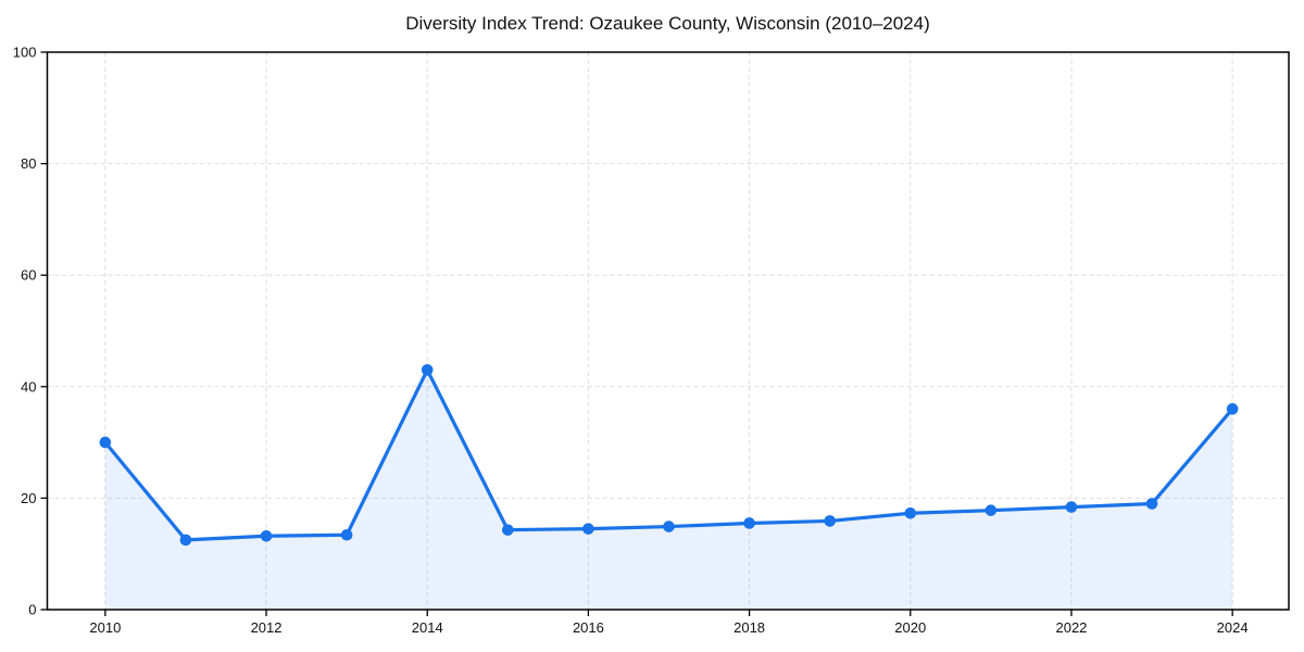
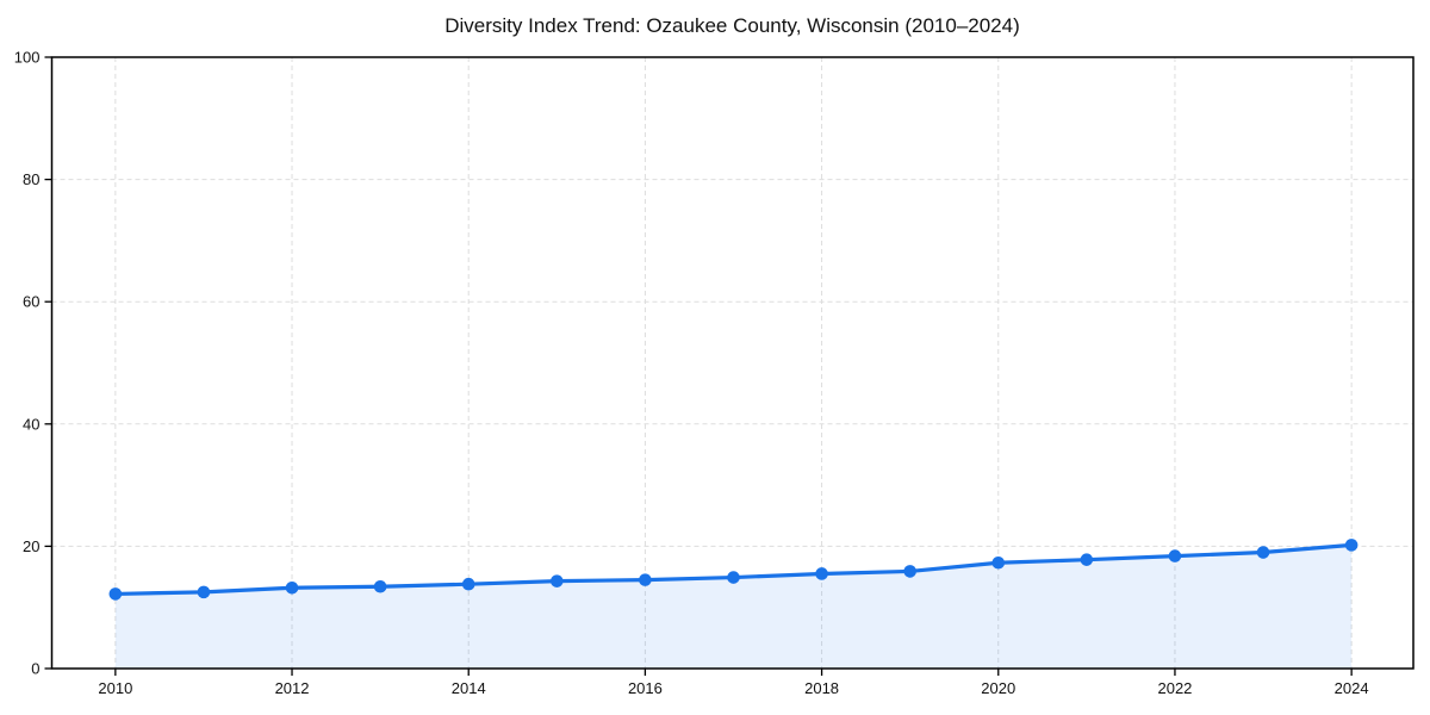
2010: 30 -> 12
2014: 43 -> 14
2024: 36 -> 20
